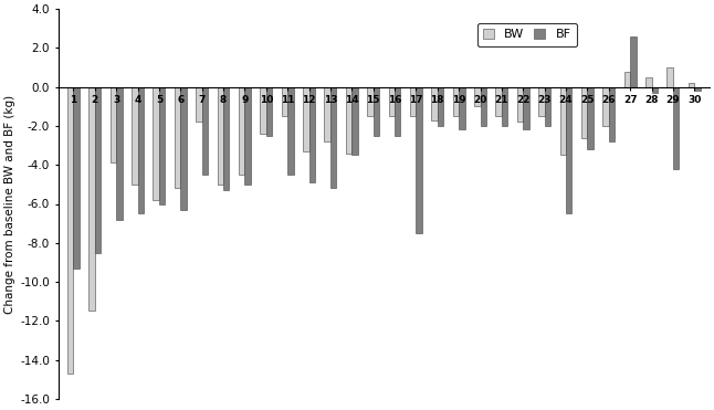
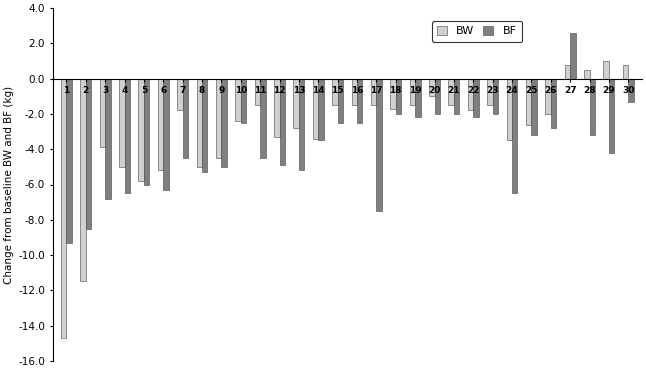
BF/28: -0.3 -> -3.2
BW/30: 0.2 -> 0.8
BF/30: -0.2 -> -1.3
